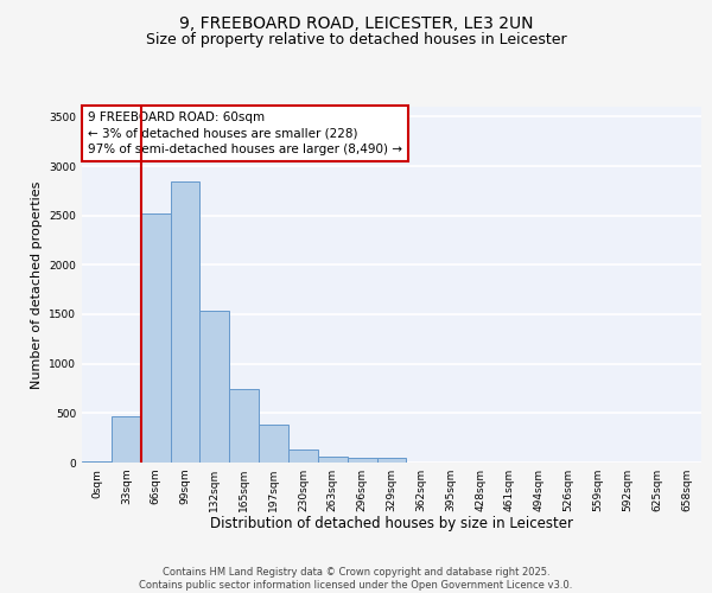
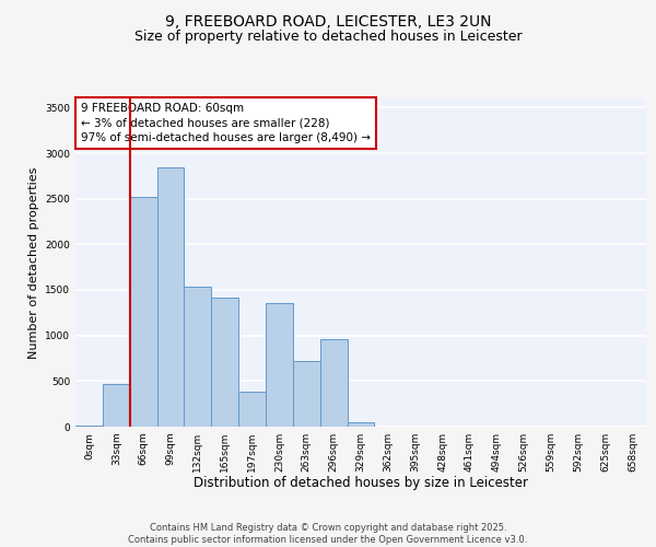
165sqm: 740 -> 1420
230sqm: 140 -> 1360
263sqm: 60 -> 720
296sqm: 50 -> 960
